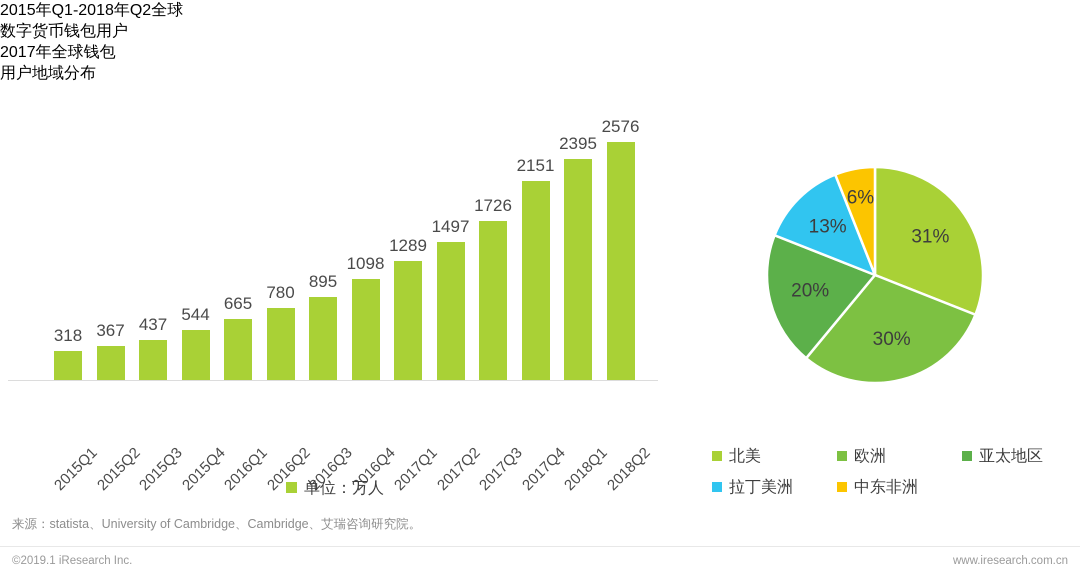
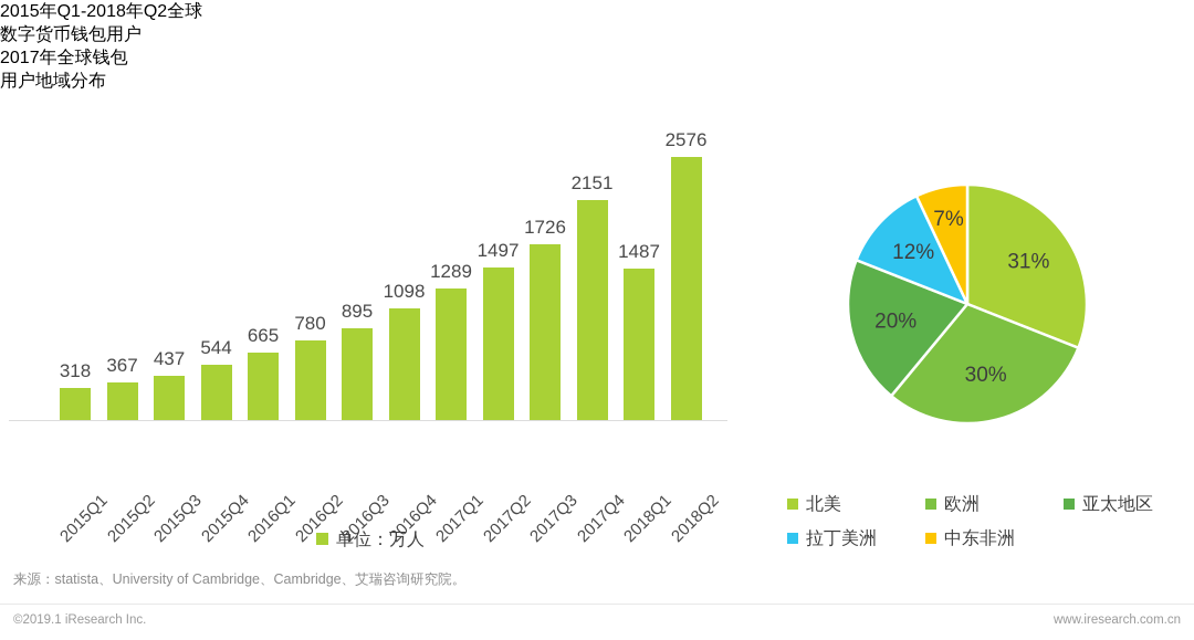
2015年Q1-2018年Q2全球数字货币钱包用户/2018Q1: 2395 -> 1487
2017年全球钱包用户地域分布/拉丁美洲: 13% -> 12%
2017年全球钱包用户地域分布/中东非洲: 6% -> 7%
